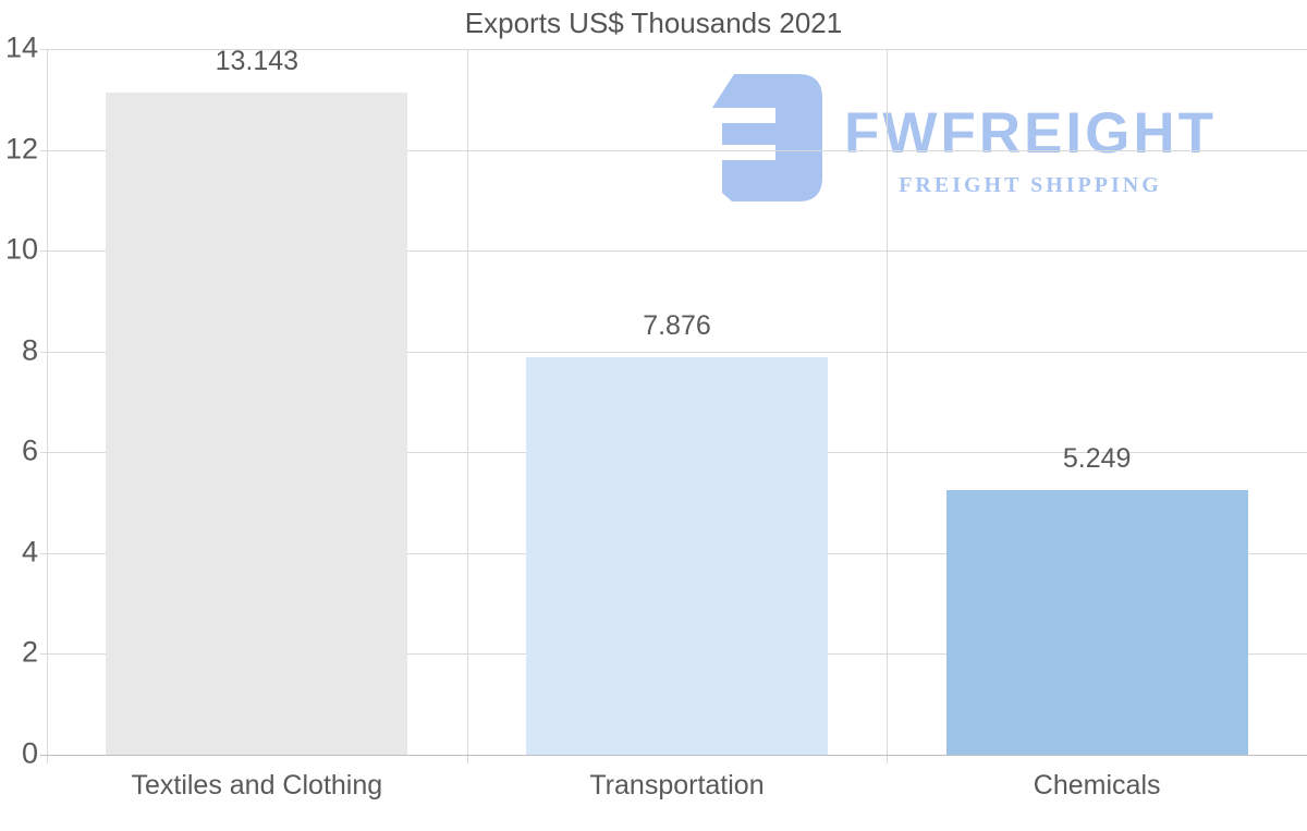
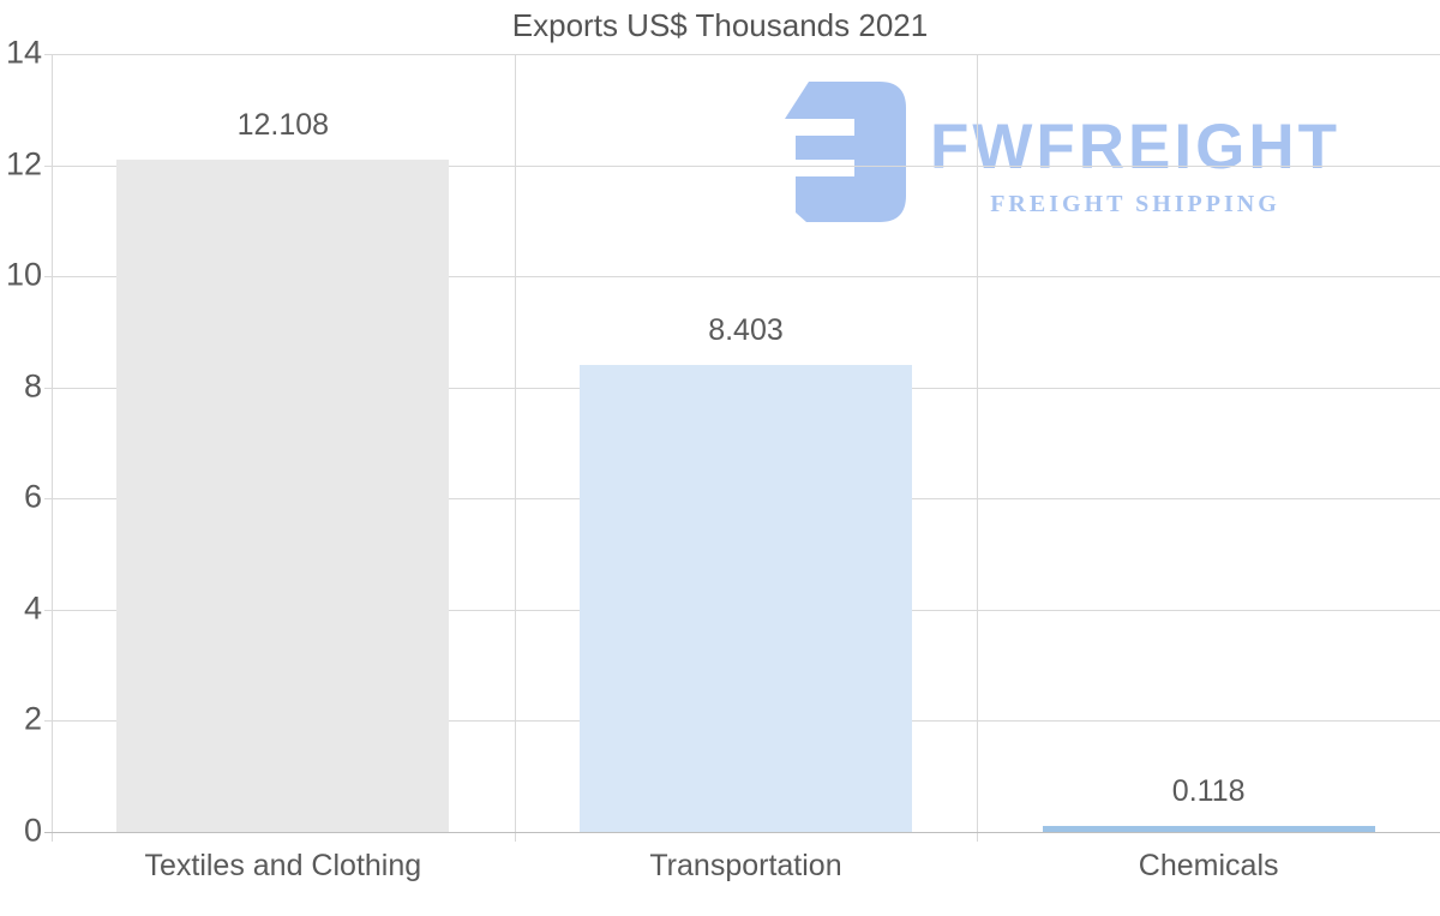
Textiles and Clothing: 13.143 -> 12.108
Transportation: 7.876 -> 8.403
Chemicals: 5.249 -> 0.118
